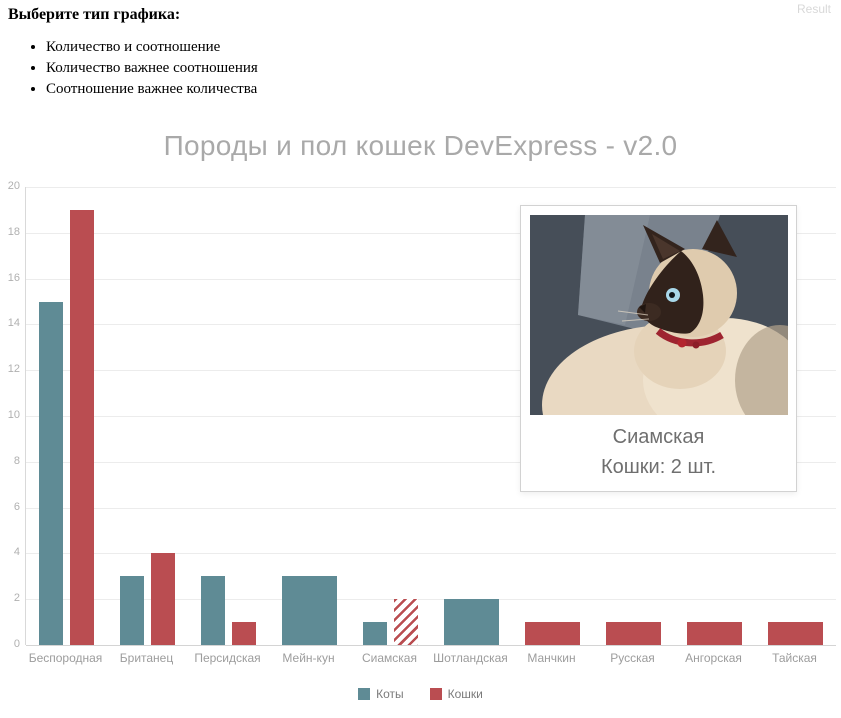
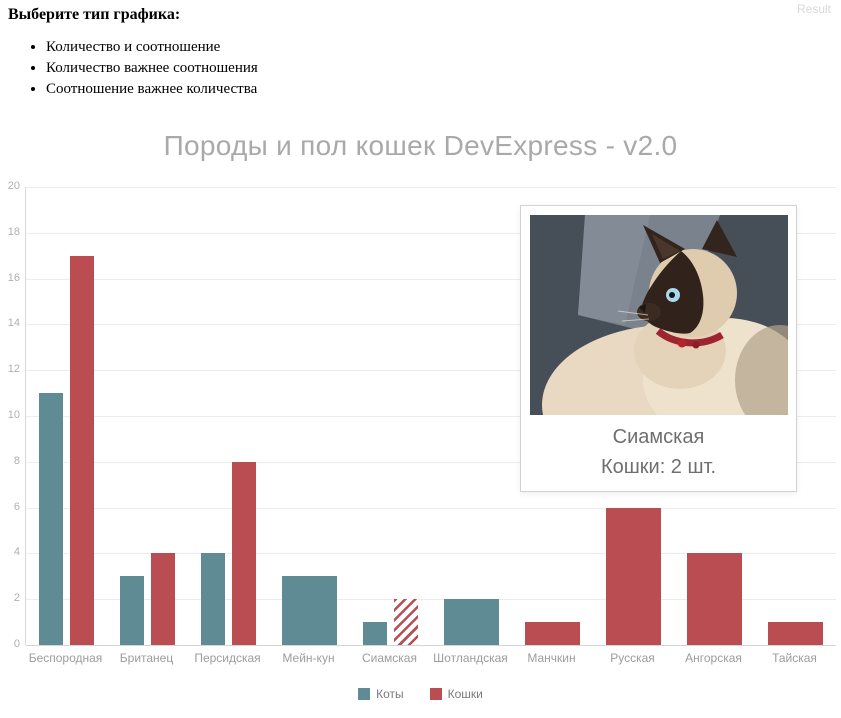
Коты/Беспородная: 15 -> 11
Кошки/Беспородная: 19 -> 17
Коты/Персидская: 3 -> 4
Кошки/Персидская: 1 -> 8
Кошки/Русская: 1 -> 6
Кошки/Ангорская: 1 -> 4
